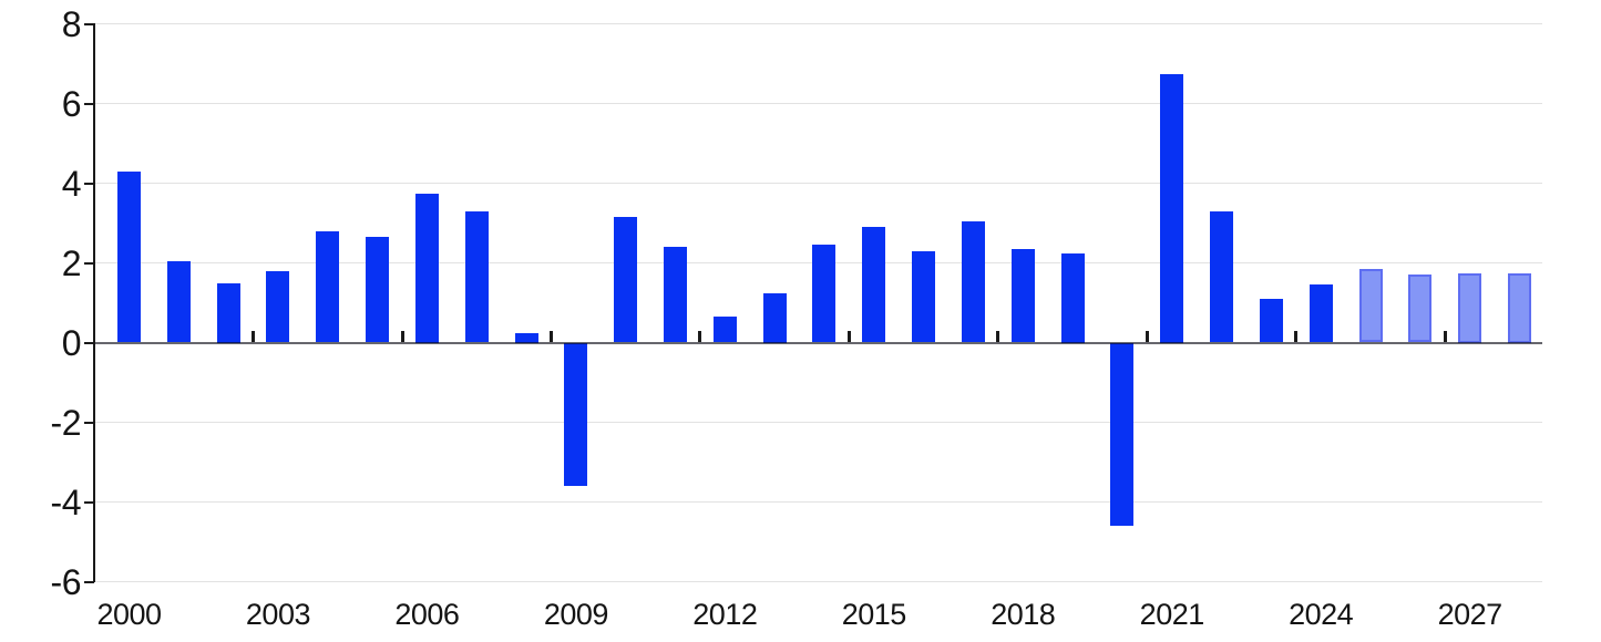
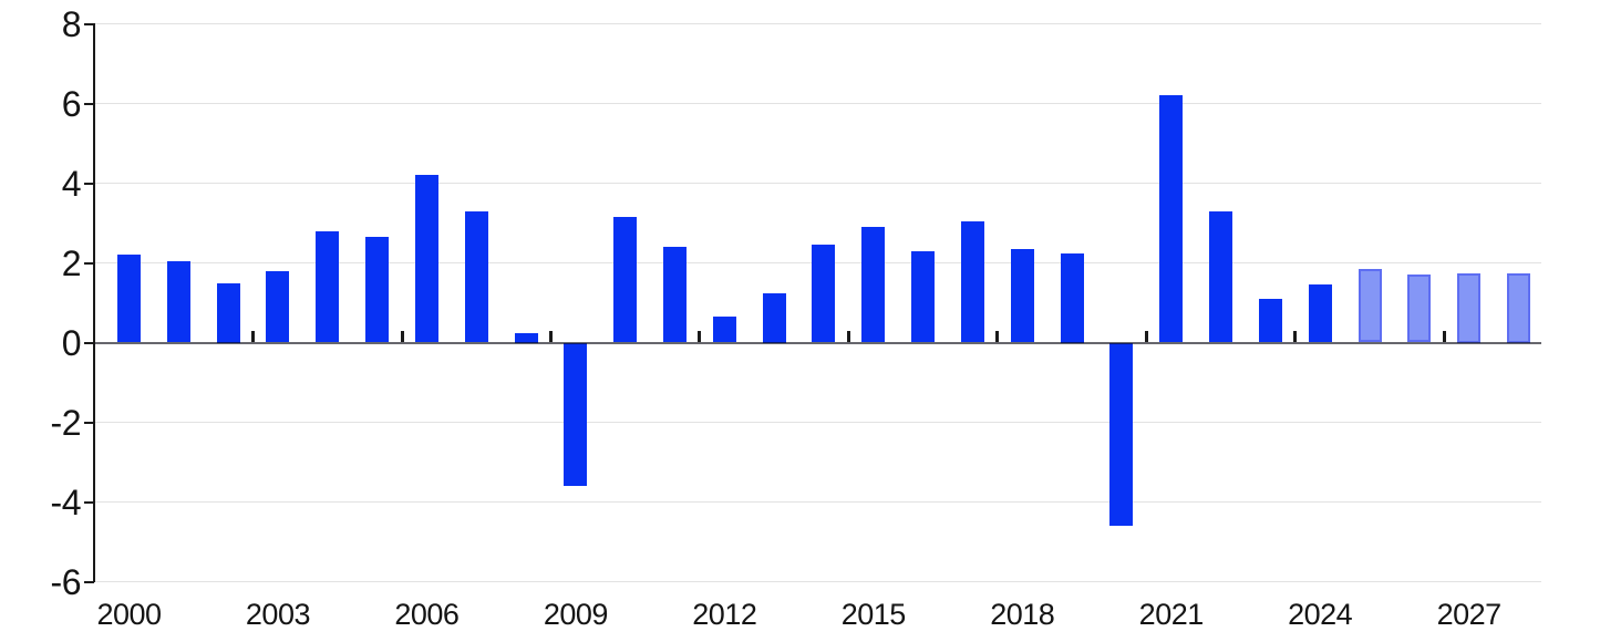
2000: 4.3 -> 2.2
2006: 3.8 -> 4.2
2021: 6.8 -> 6.2
